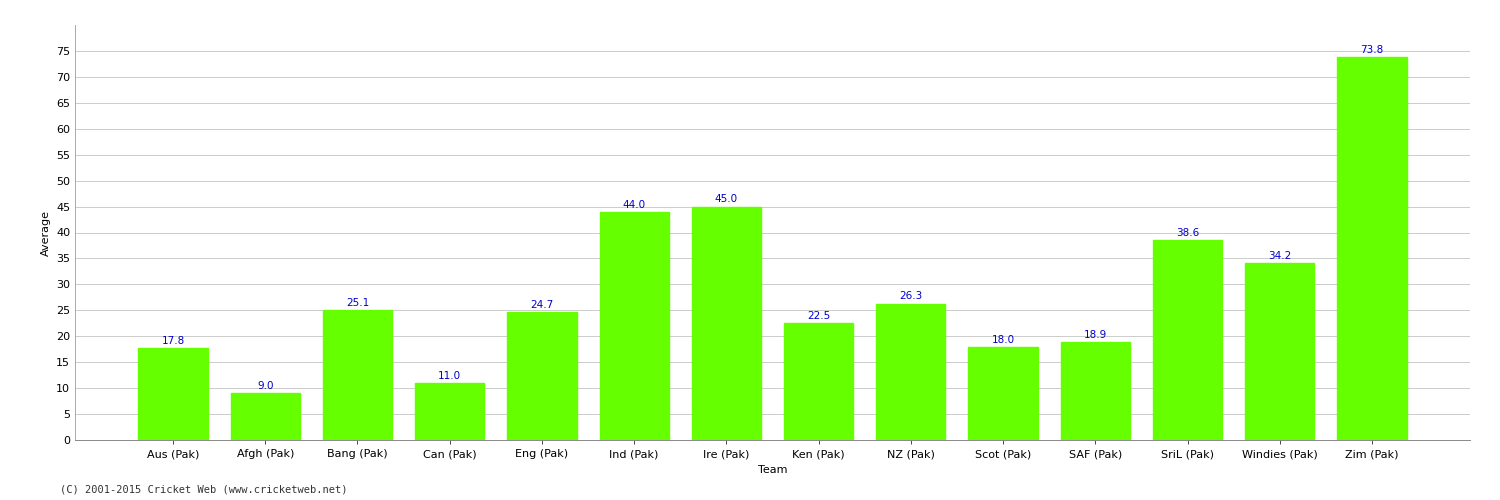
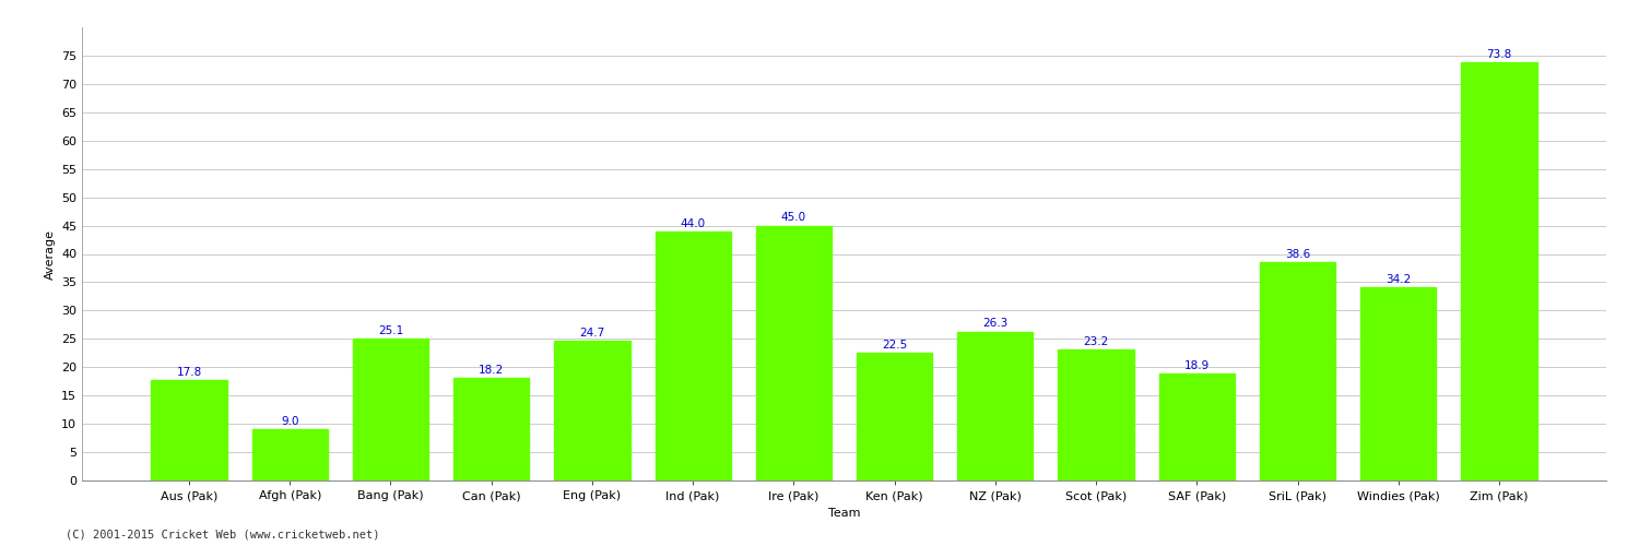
Can (Pak): 11.0 -> 18.2
Scot (Pak): 18.0 -> 23.2
